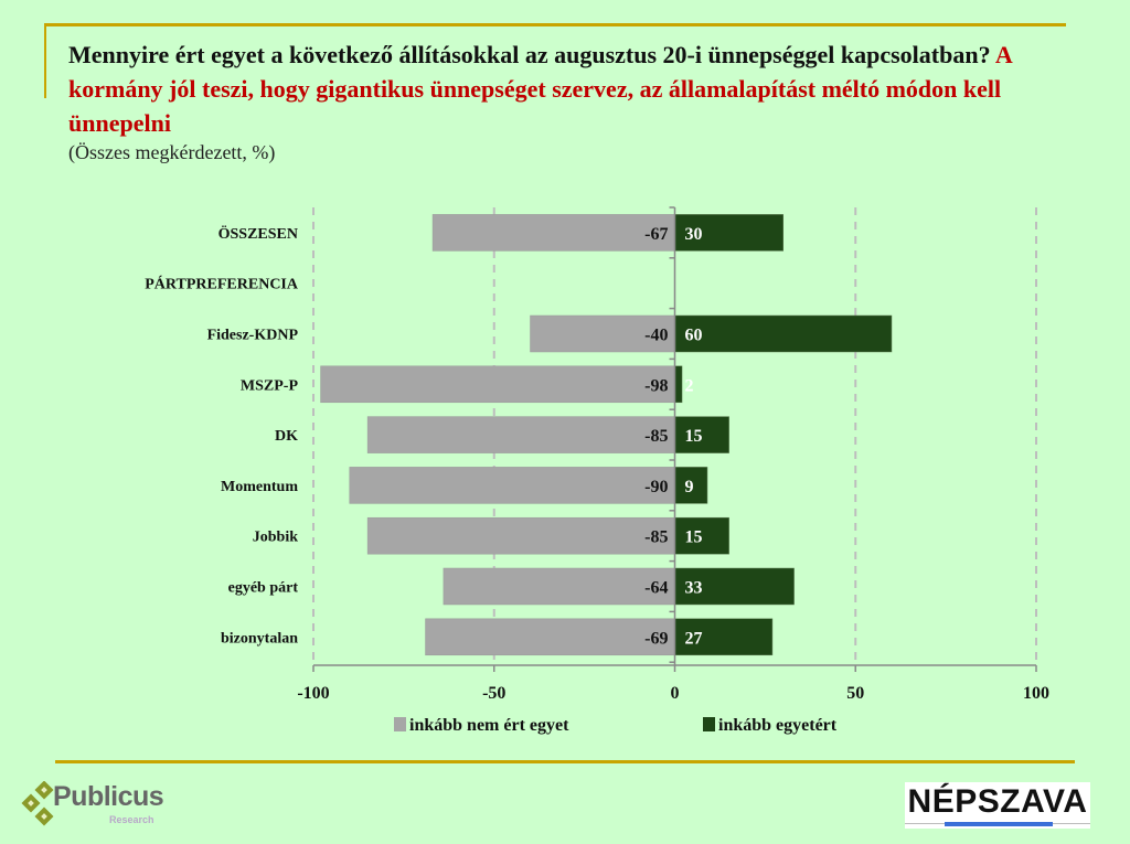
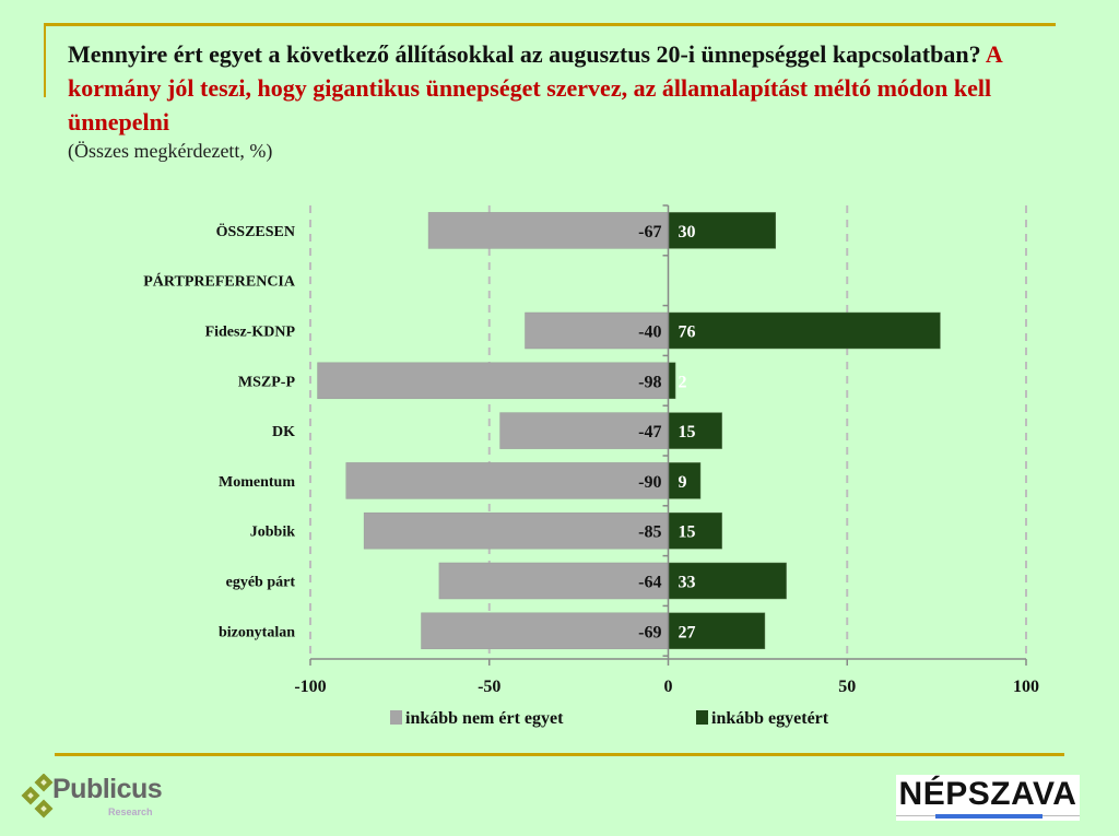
inkább egyetért/Fidesz-KDNP: 60 -> 76
inkább nem ért egyet/DK: -85 -> -47
